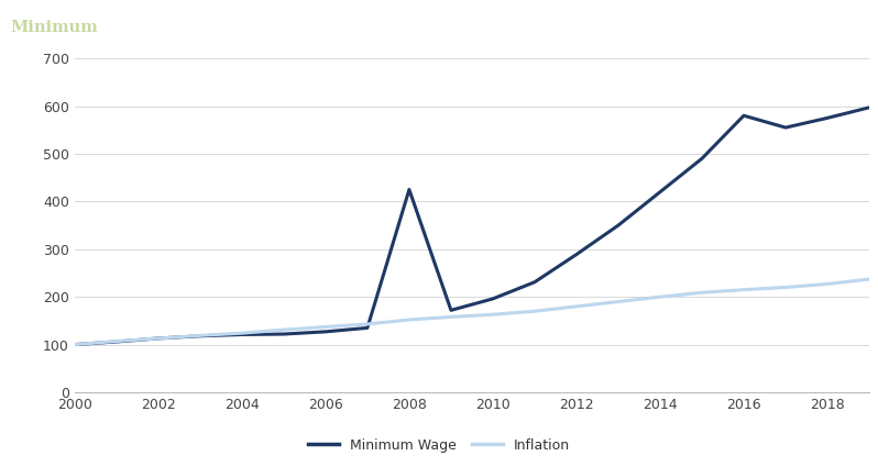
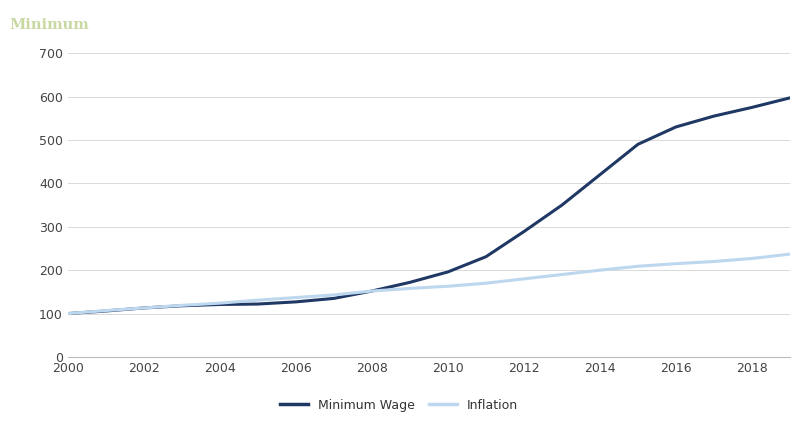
Minimum Wage/2008: 425 -> 152
Minimum Wage/2016: 580 -> 530
